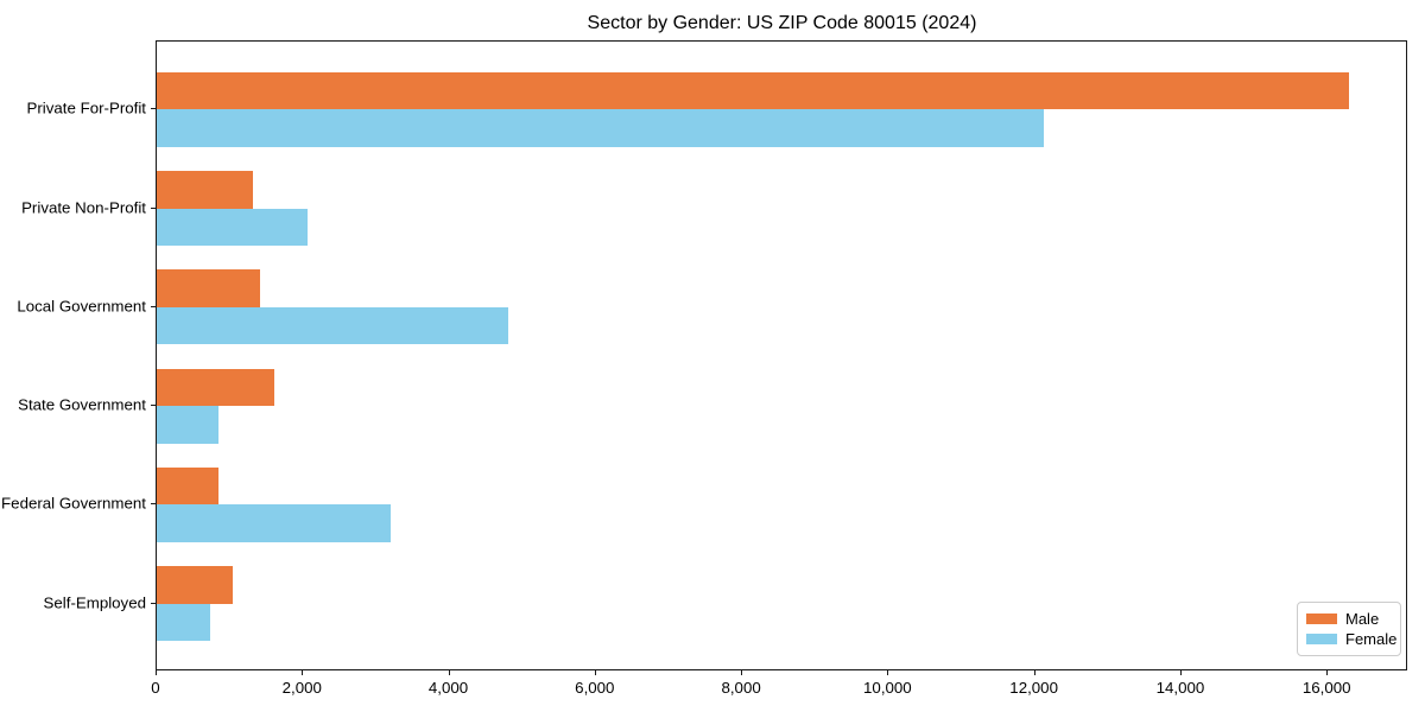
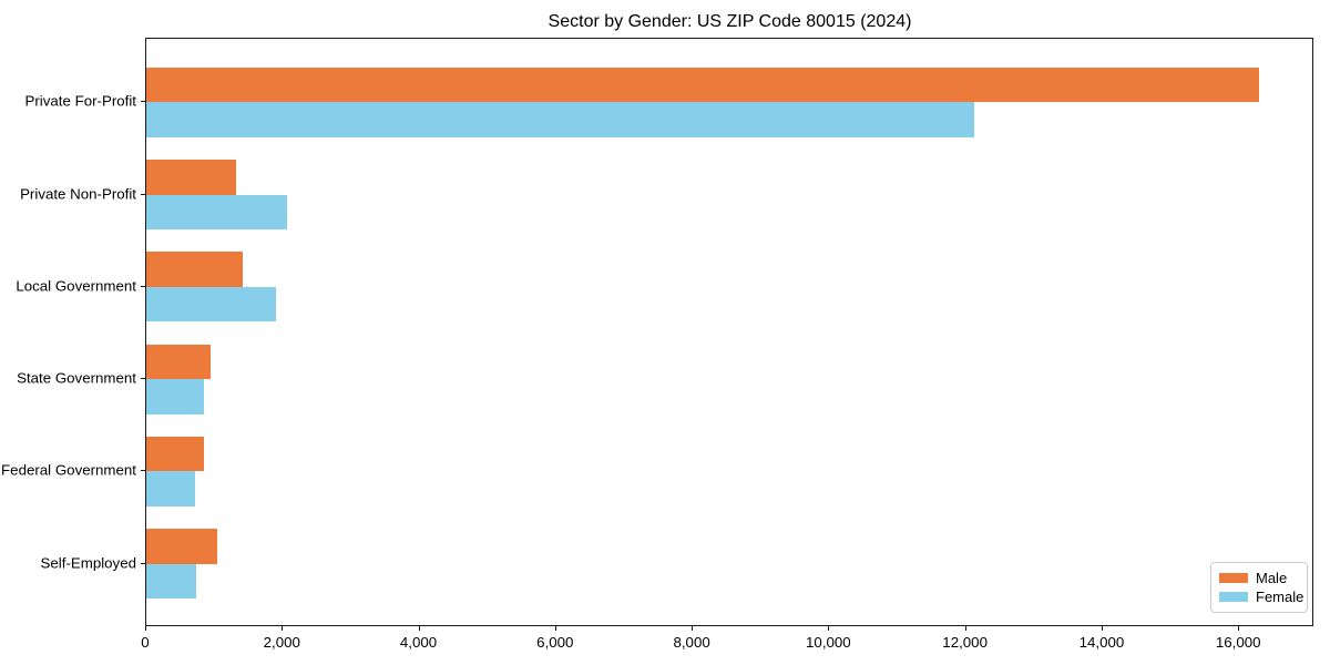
Female/Local Government: 4800 -> 1900
Male/State Government: 1600 -> 900
Female/Federal Government: 3200 -> 700
